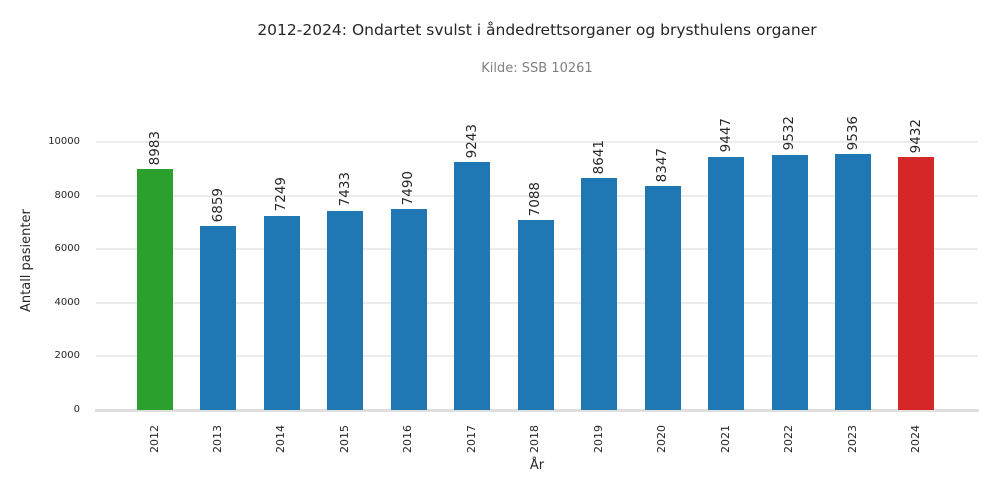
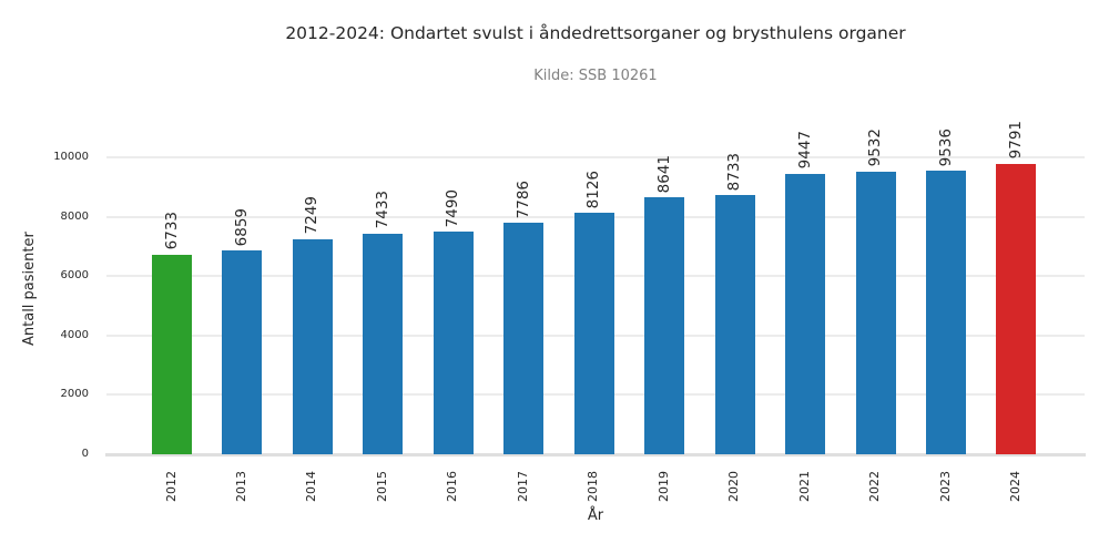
2012: 8983 -> 6733
2017: 9243 -> 7786
2018: 7088 -> 8126
2020: 8347 -> 8733
2024: 9432 -> 9791
